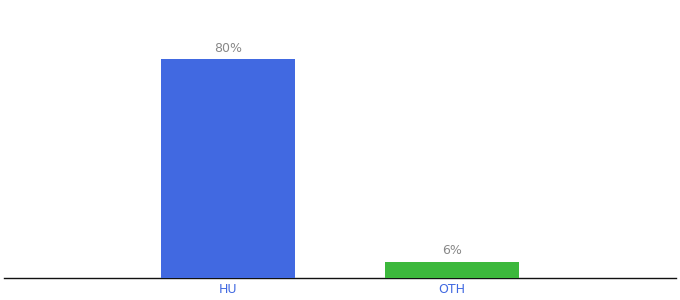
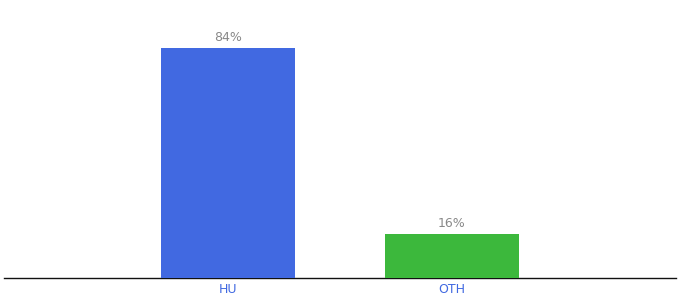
HU: 80% -> 84%
OTH: 6% -> 16%
